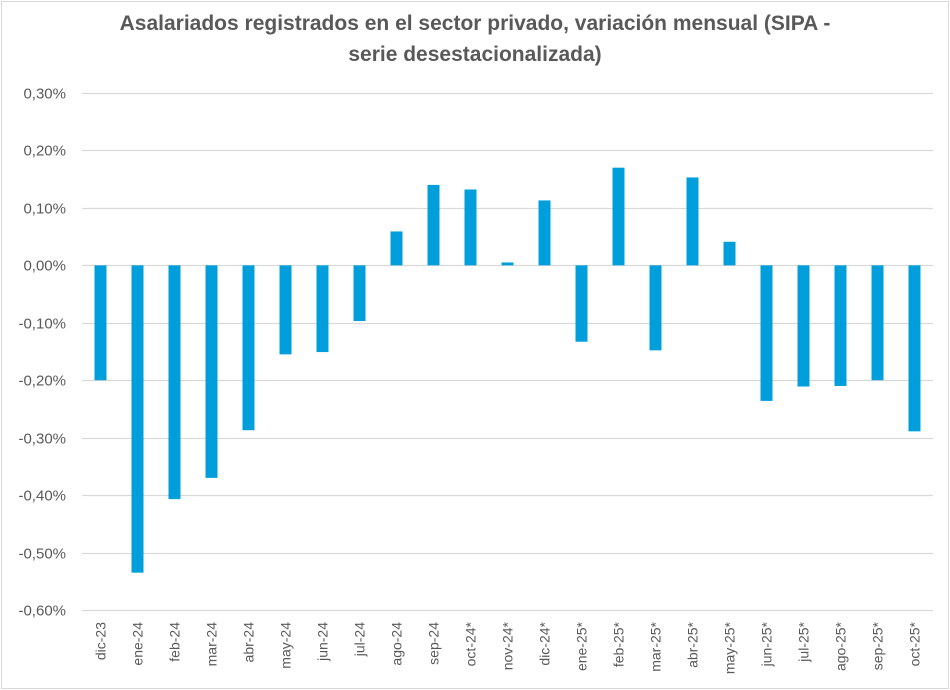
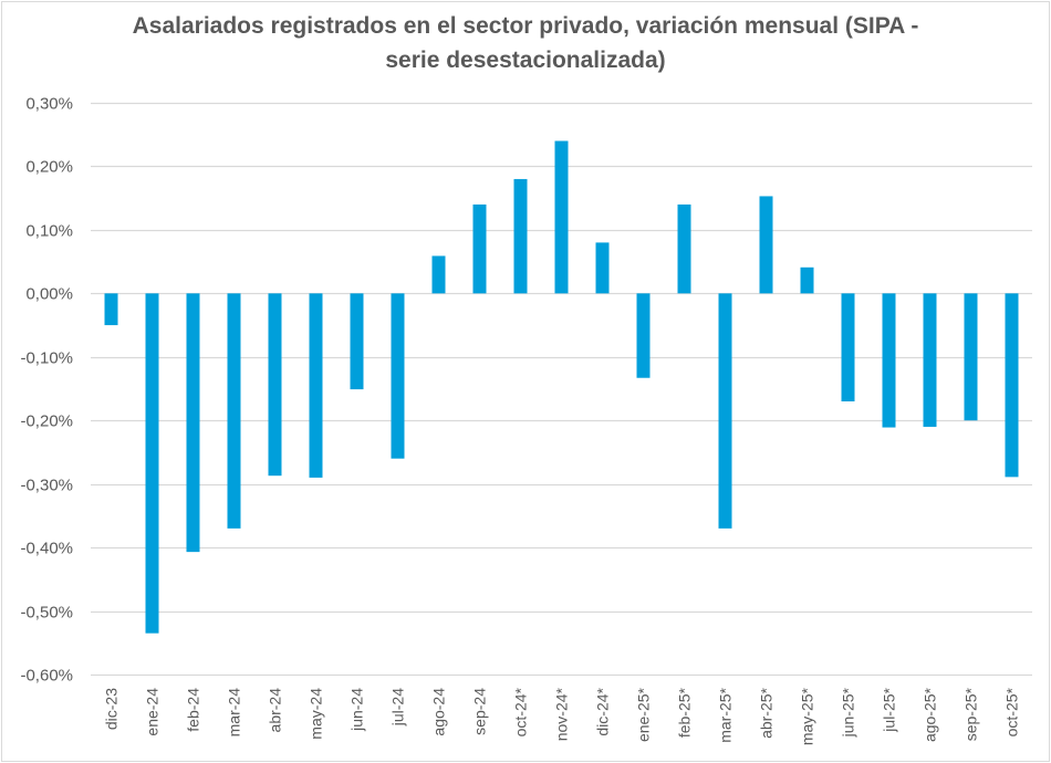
dic-23: -0,20% -> -0,05%
may-24: -0,15% -> -0,29%
jul-24: -0,10% -> -0,26%
oct-24*: 0,13% -> 0,18%
nov-24*: 0,01% -> 0,24%
dic-24*: 0,11% -> 0,08%
feb-25*: 0,17% -> 0,14%
mar-25*: -0,15% -> -0,37%
jun-25*: -0,24% -> -0,17%
